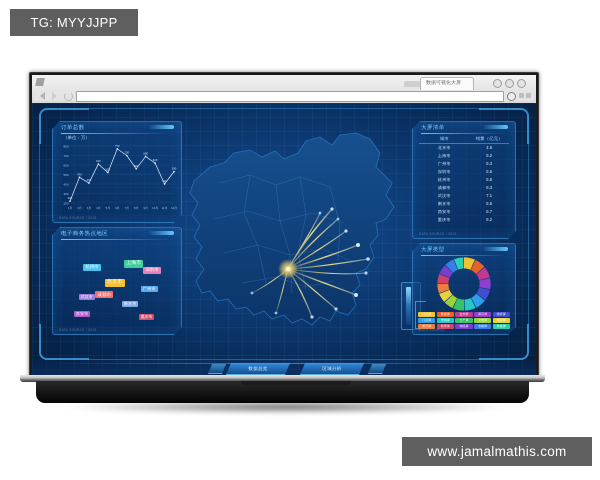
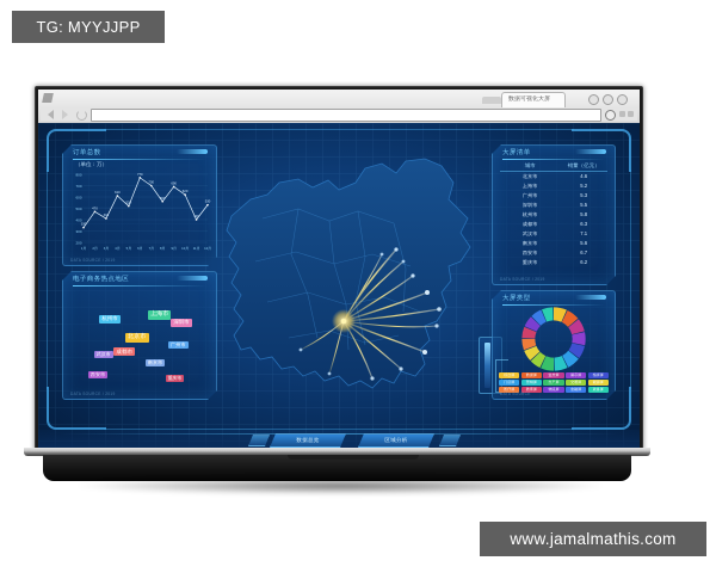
订单总数/1月: 220 -> 330
